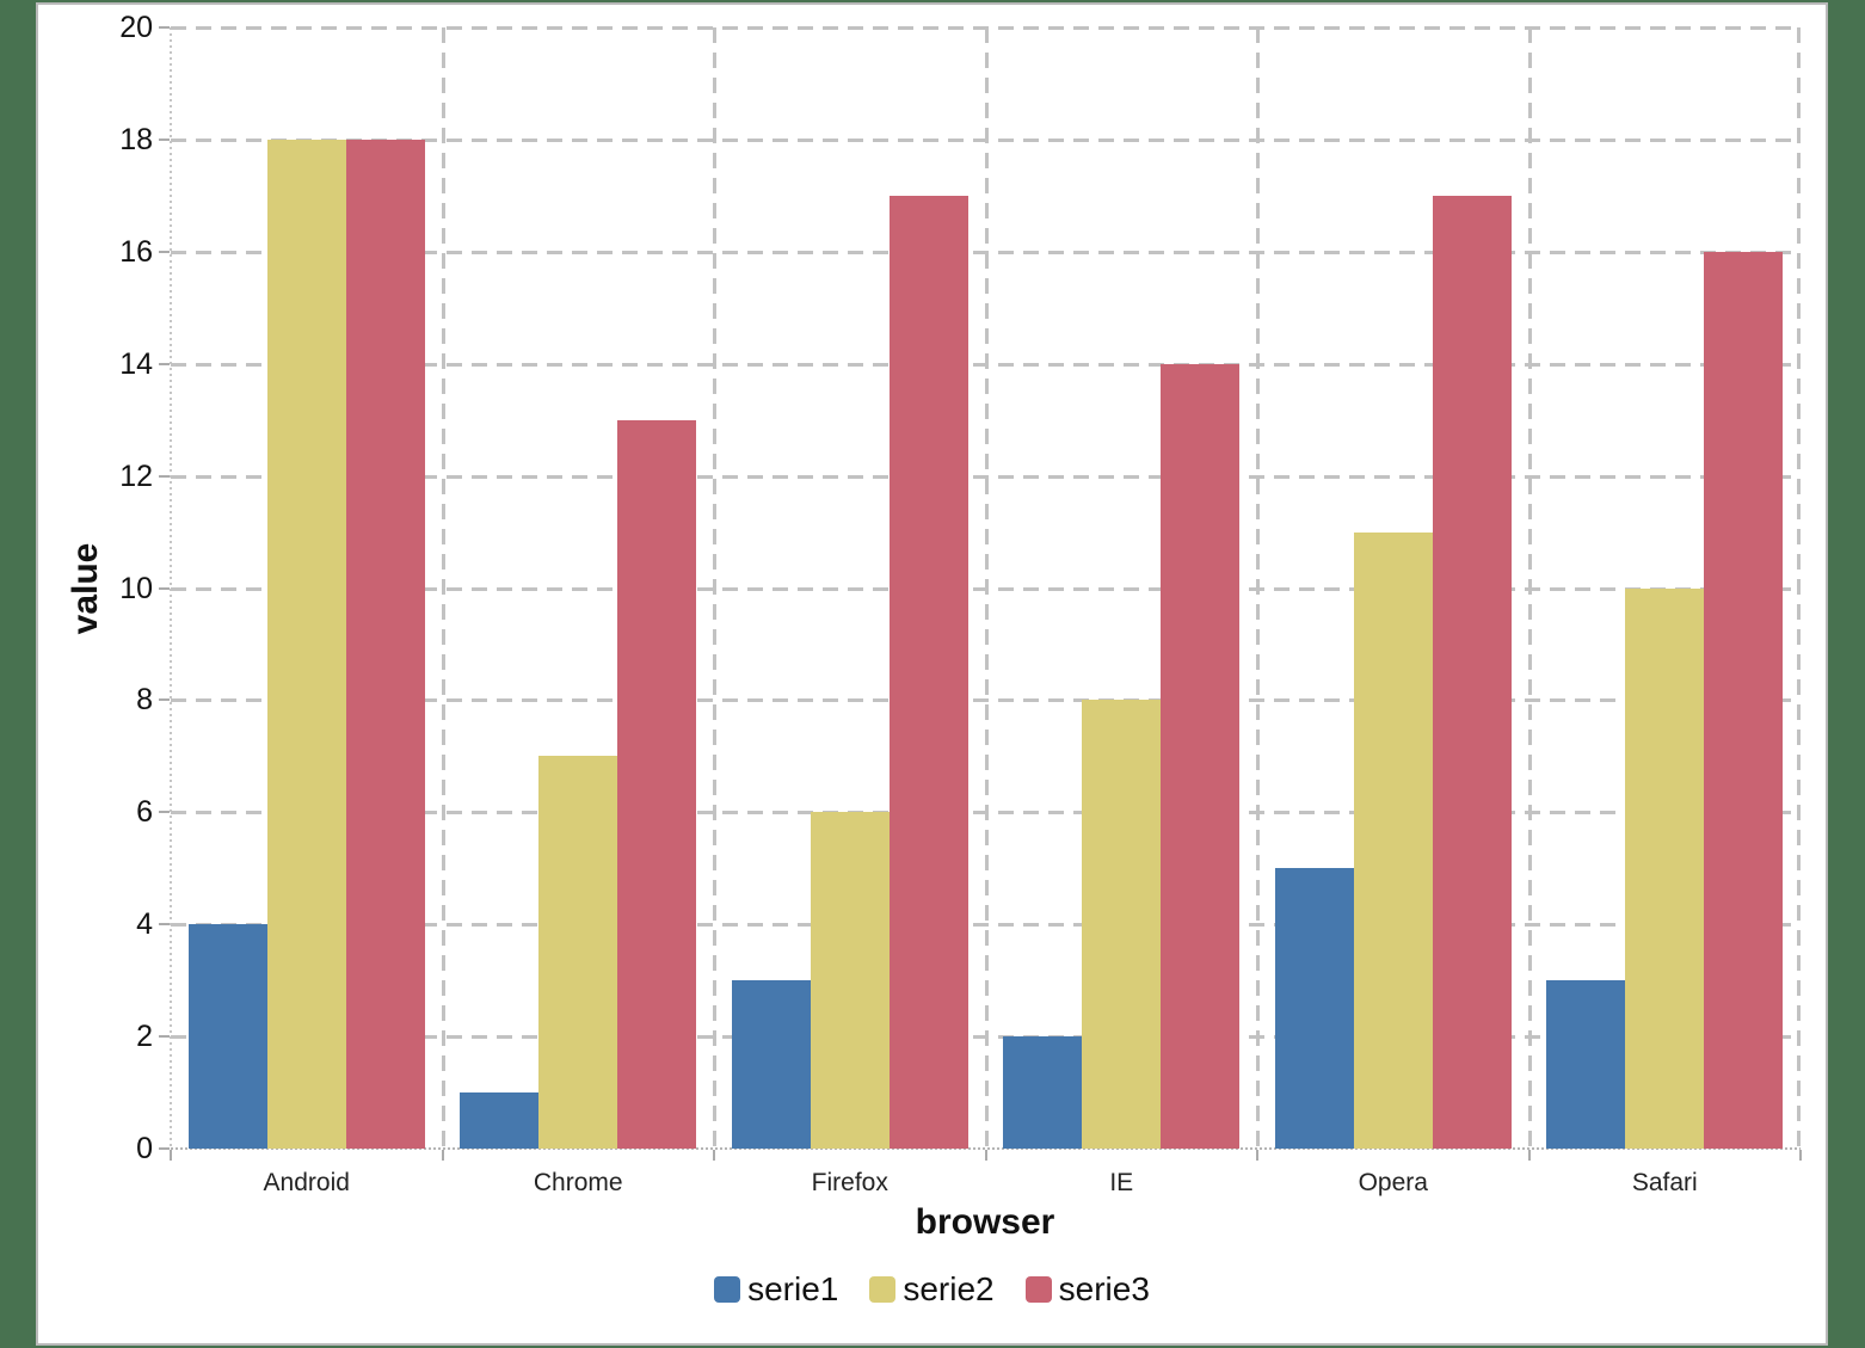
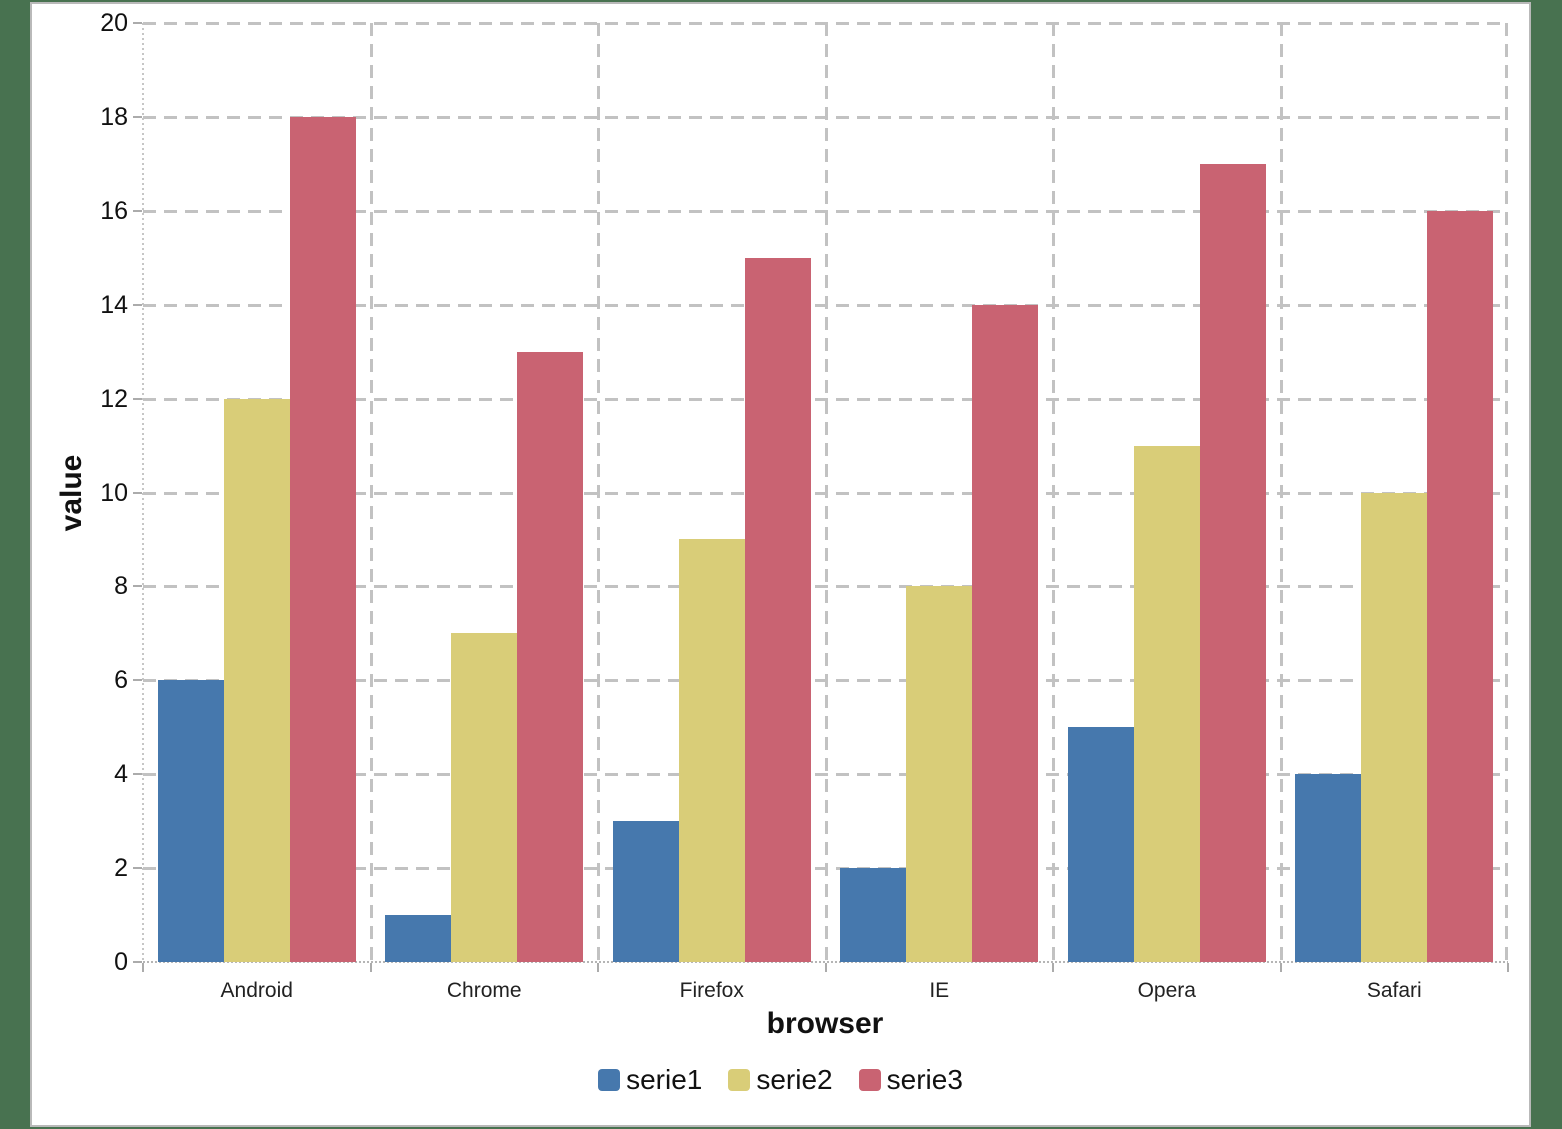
serie1/Android: 4 -> 6
serie2/Android: 18 -> 12
serie2/Firefox: 6 -> 9
serie3/Firefox: 17 -> 15
serie1/Safari: 3 -> 4
